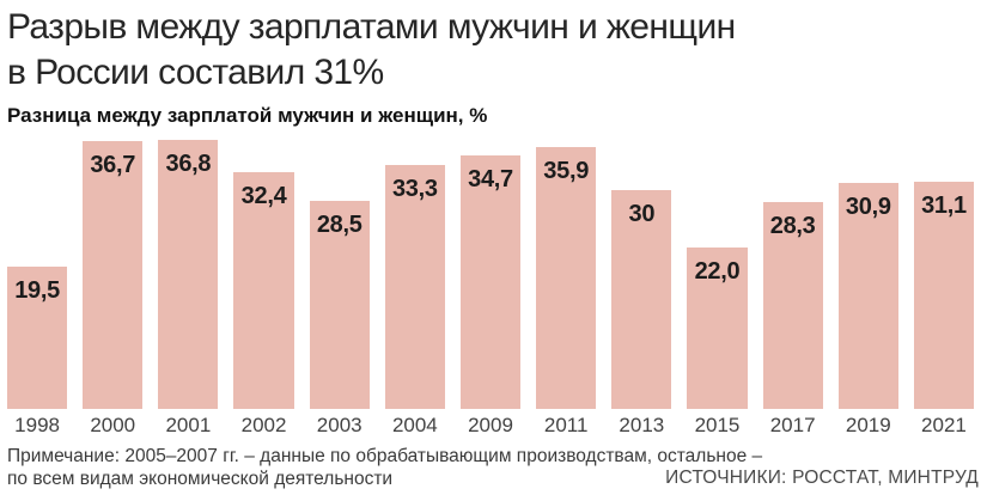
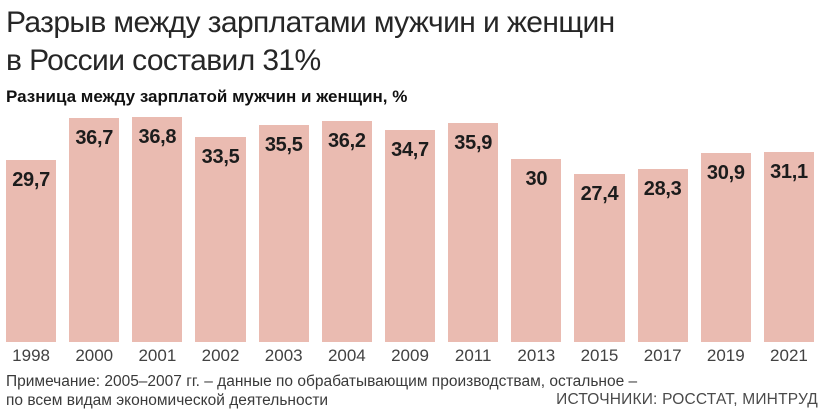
1998: 19,5 -> 29,7
2002: 32,4 -> 33,5
2003: 28,5 -> 35,5
2004: 33,3 -> 36,2
2015: 22,0 -> 27,4
